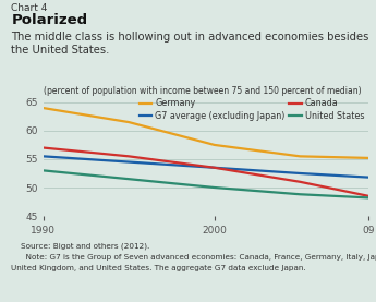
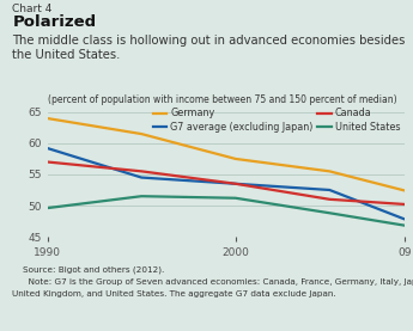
G7 average (excluding Japan)/1990: 55.5 -> 59.2
United States/1990: 53.0 -> 49.6
United States/2000: 50.0 -> 51.2
Germany/09: 55.2 -> 52.4
G7 average (excluding Japan)/09: 51.8 -> 47.8
Canada/09: 48.5 -> 50.2
United States/09: 48.2 -> 46.8
